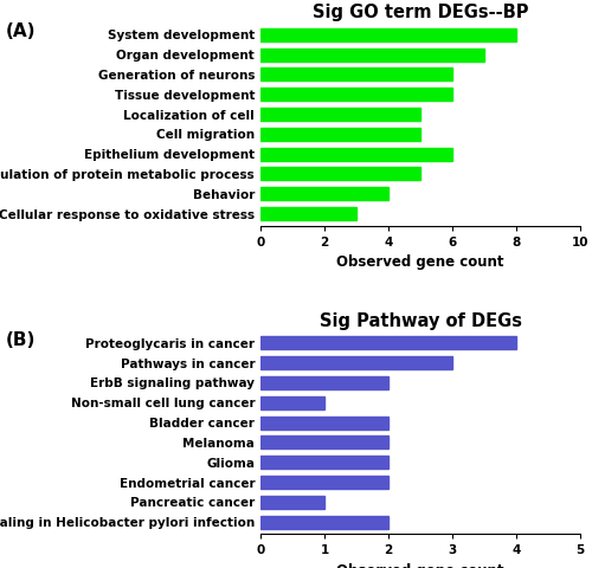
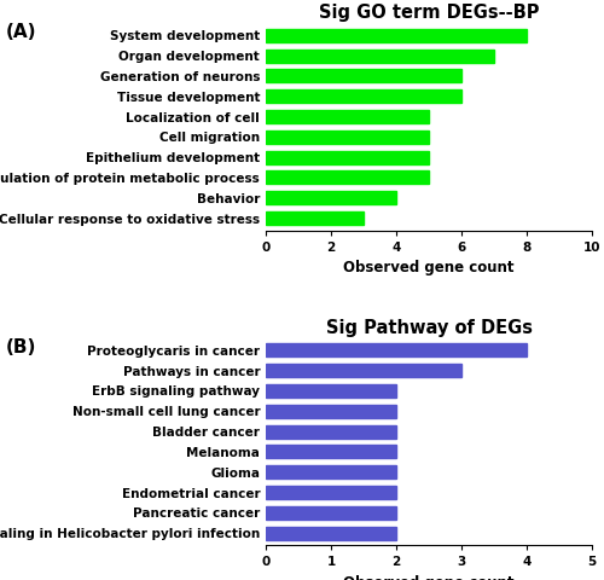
Sig GO term DEGs--BP/Epithelium development: 6 -> 5
Sig Pathway of DEGs/Non-small cell lung cancer: 1 -> 2
Sig Pathway of DEGs/Pancreatic cancer: 1 -> 2
